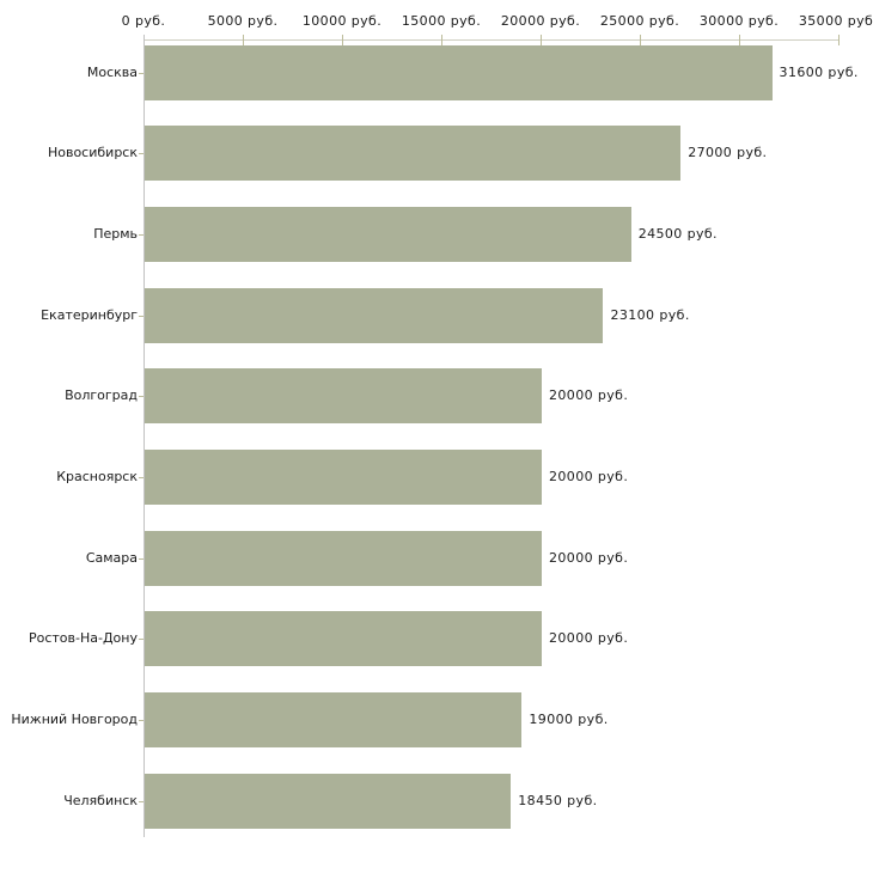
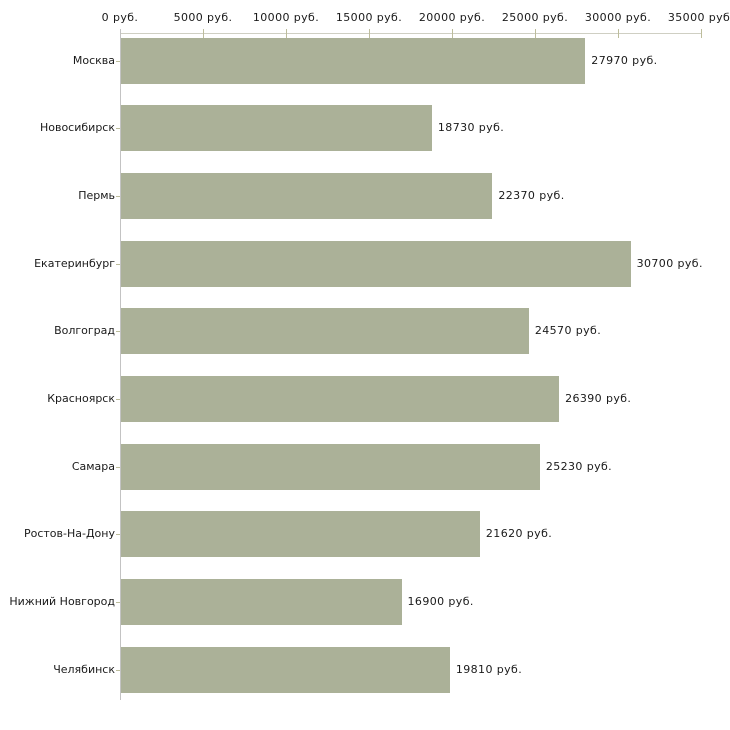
Москва: 31600 -> 27970
Новосибирск: 27000 -> 18730
Пермь: 24500 -> 22370
Екатеринбург: 23100 -> 30700
Волгоград: 20000 -> 24570
Красноярск: 20000 -> 26390
Самара: 20000 -> 25230
Ростов-На-Дону: 20000 -> 21620
Нижний Новгород: 19000 -> 16900
Челябинск: 18450 -> 19810
